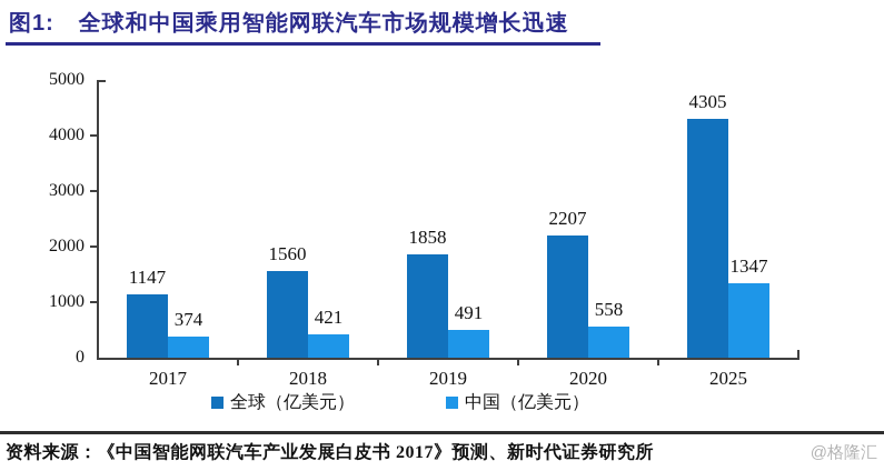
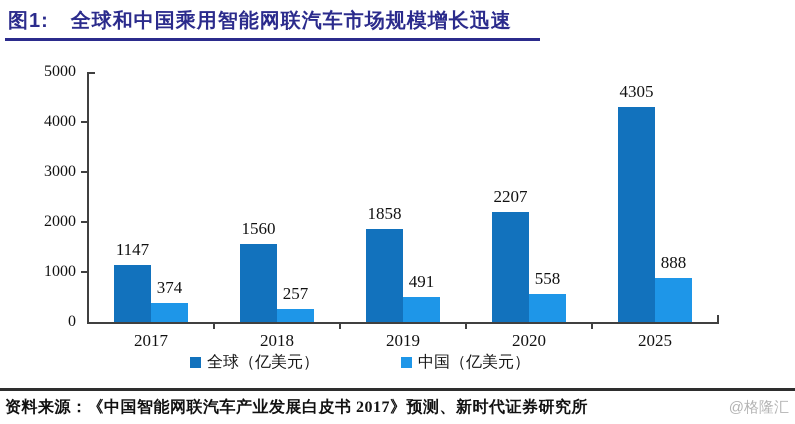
中国（亿美元）/2018: 421 -> 257
中国（亿美元）/2025: 1347 -> 888
